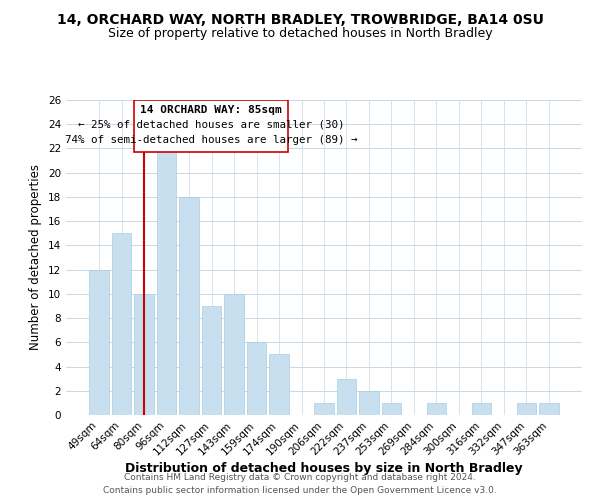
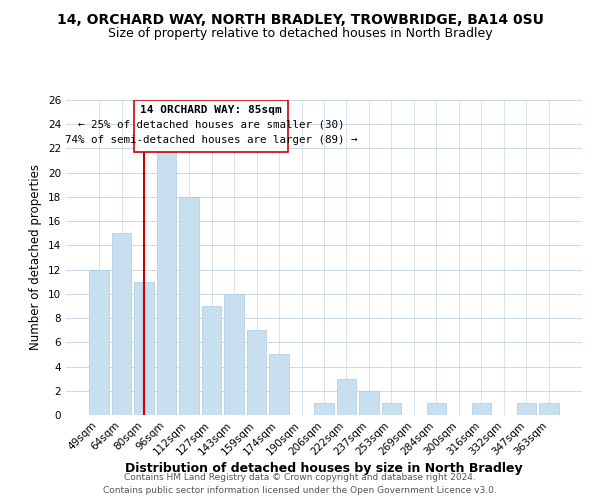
80sqm: 10 -> 11
159sqm: 6 -> 7
